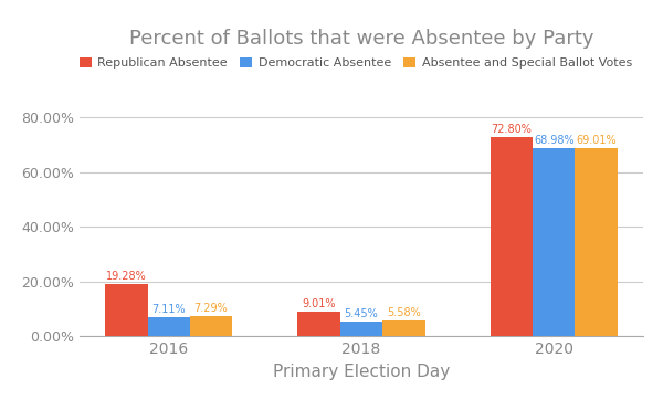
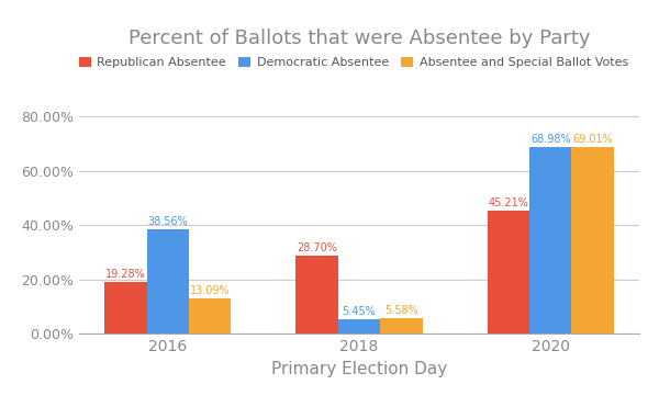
Democratic Absentee/2016: 7.11% -> 38.56%
Absentee and Special Ballot Votes/2016: 7.29% -> 13.09%
Republican Absentee/2018: 9.01% -> 28.70%
Republican Absentee/2020: 72.80% -> 45.21%
